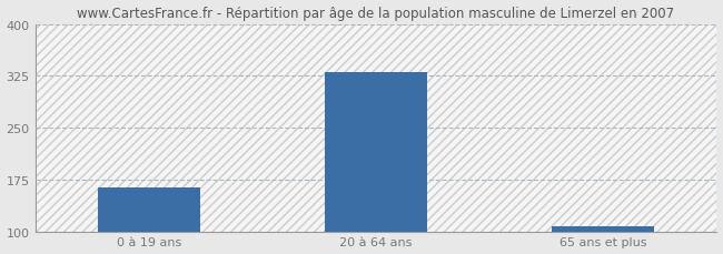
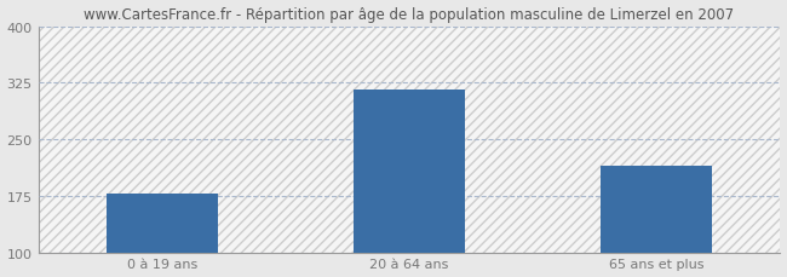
0 à 19 ans: 163 -> 178
20 à 64 ans: 331 -> 316
65 ans et plus: 108 -> 214
